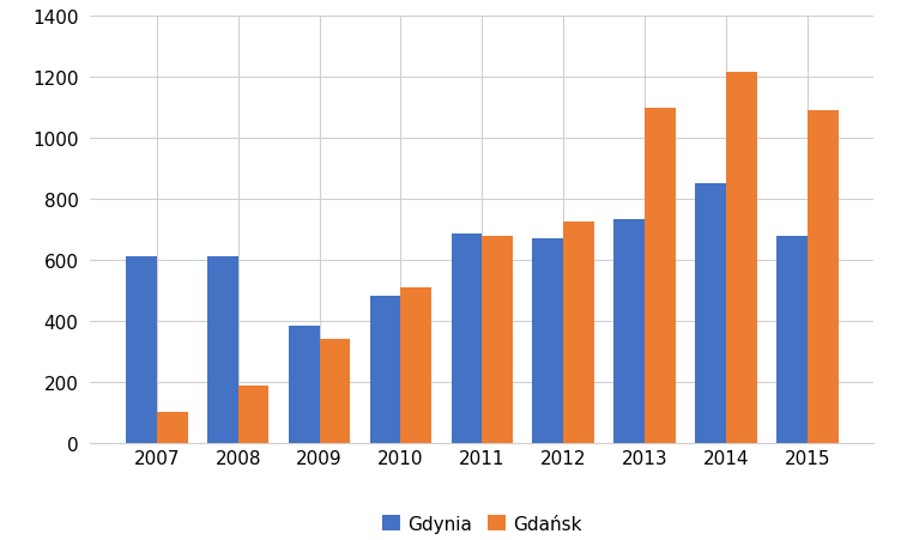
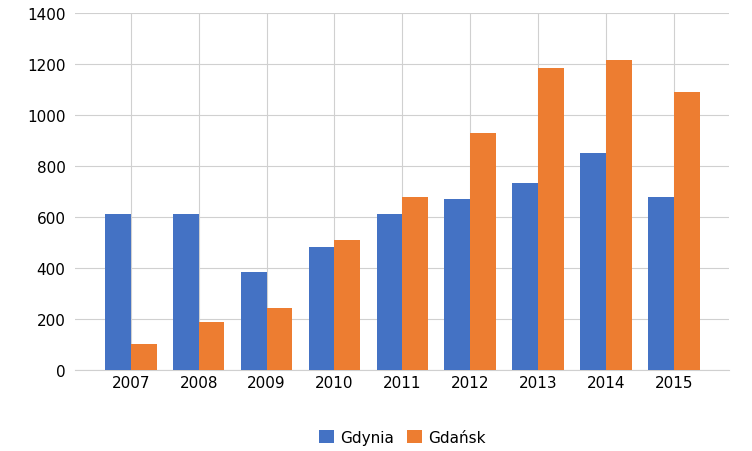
Gdańsk/2009: 340 -> 240
Gdynia/2011: 685 -> 612
Gdańsk/2012: 725 -> 928
Gdańsk/2013: 1095 -> 1182
